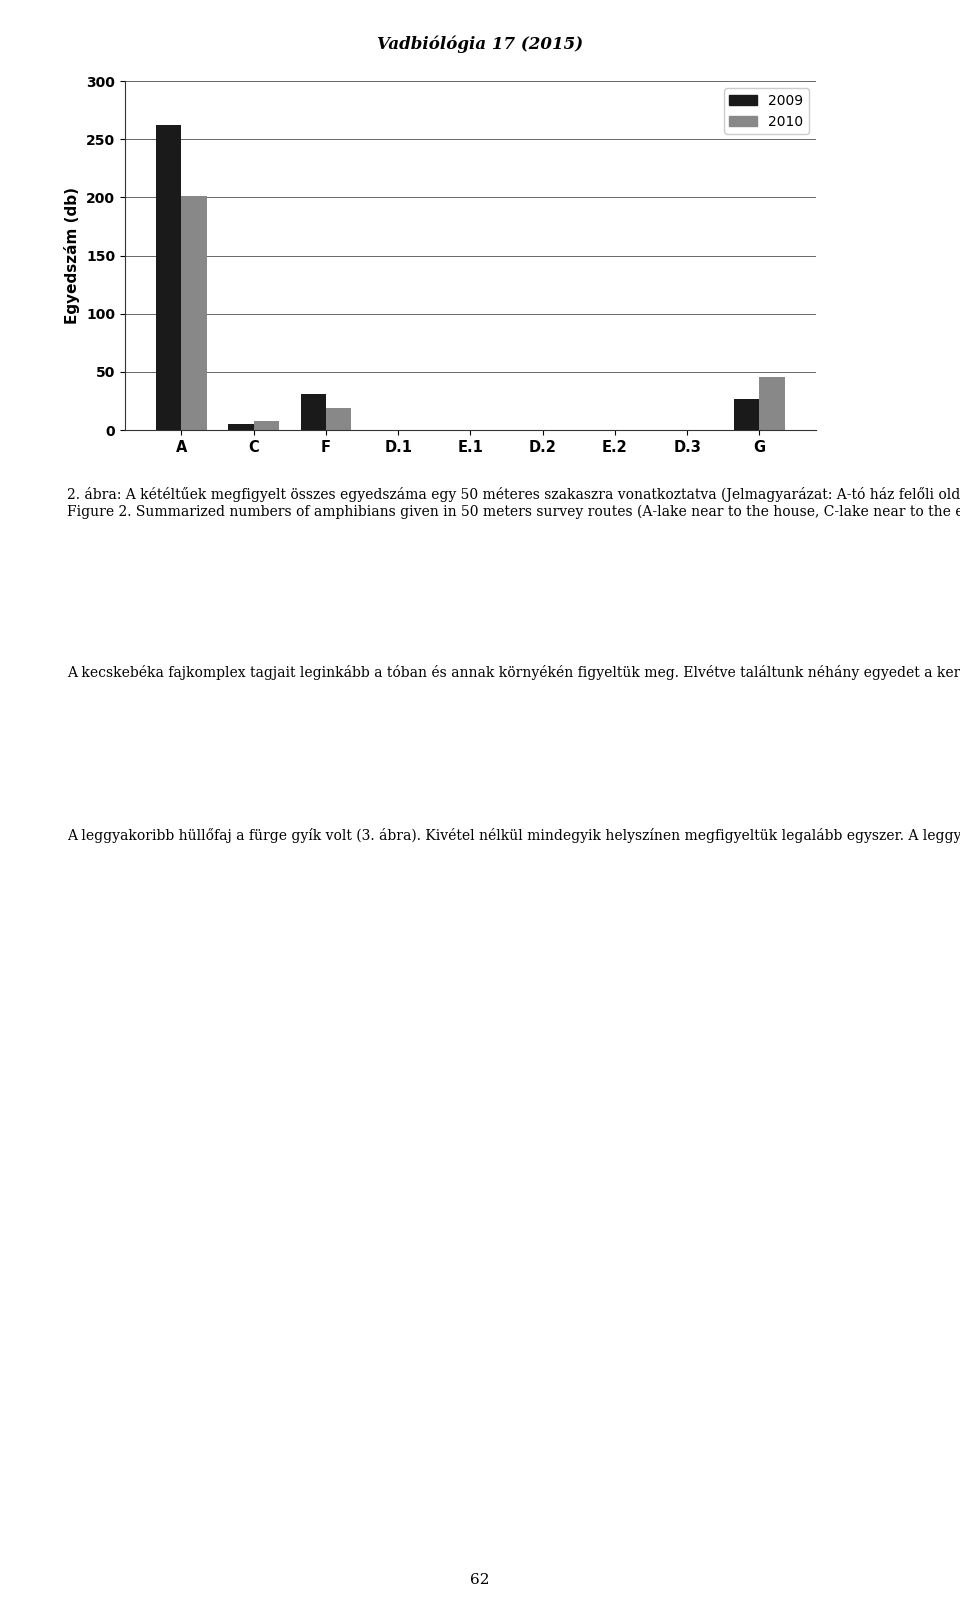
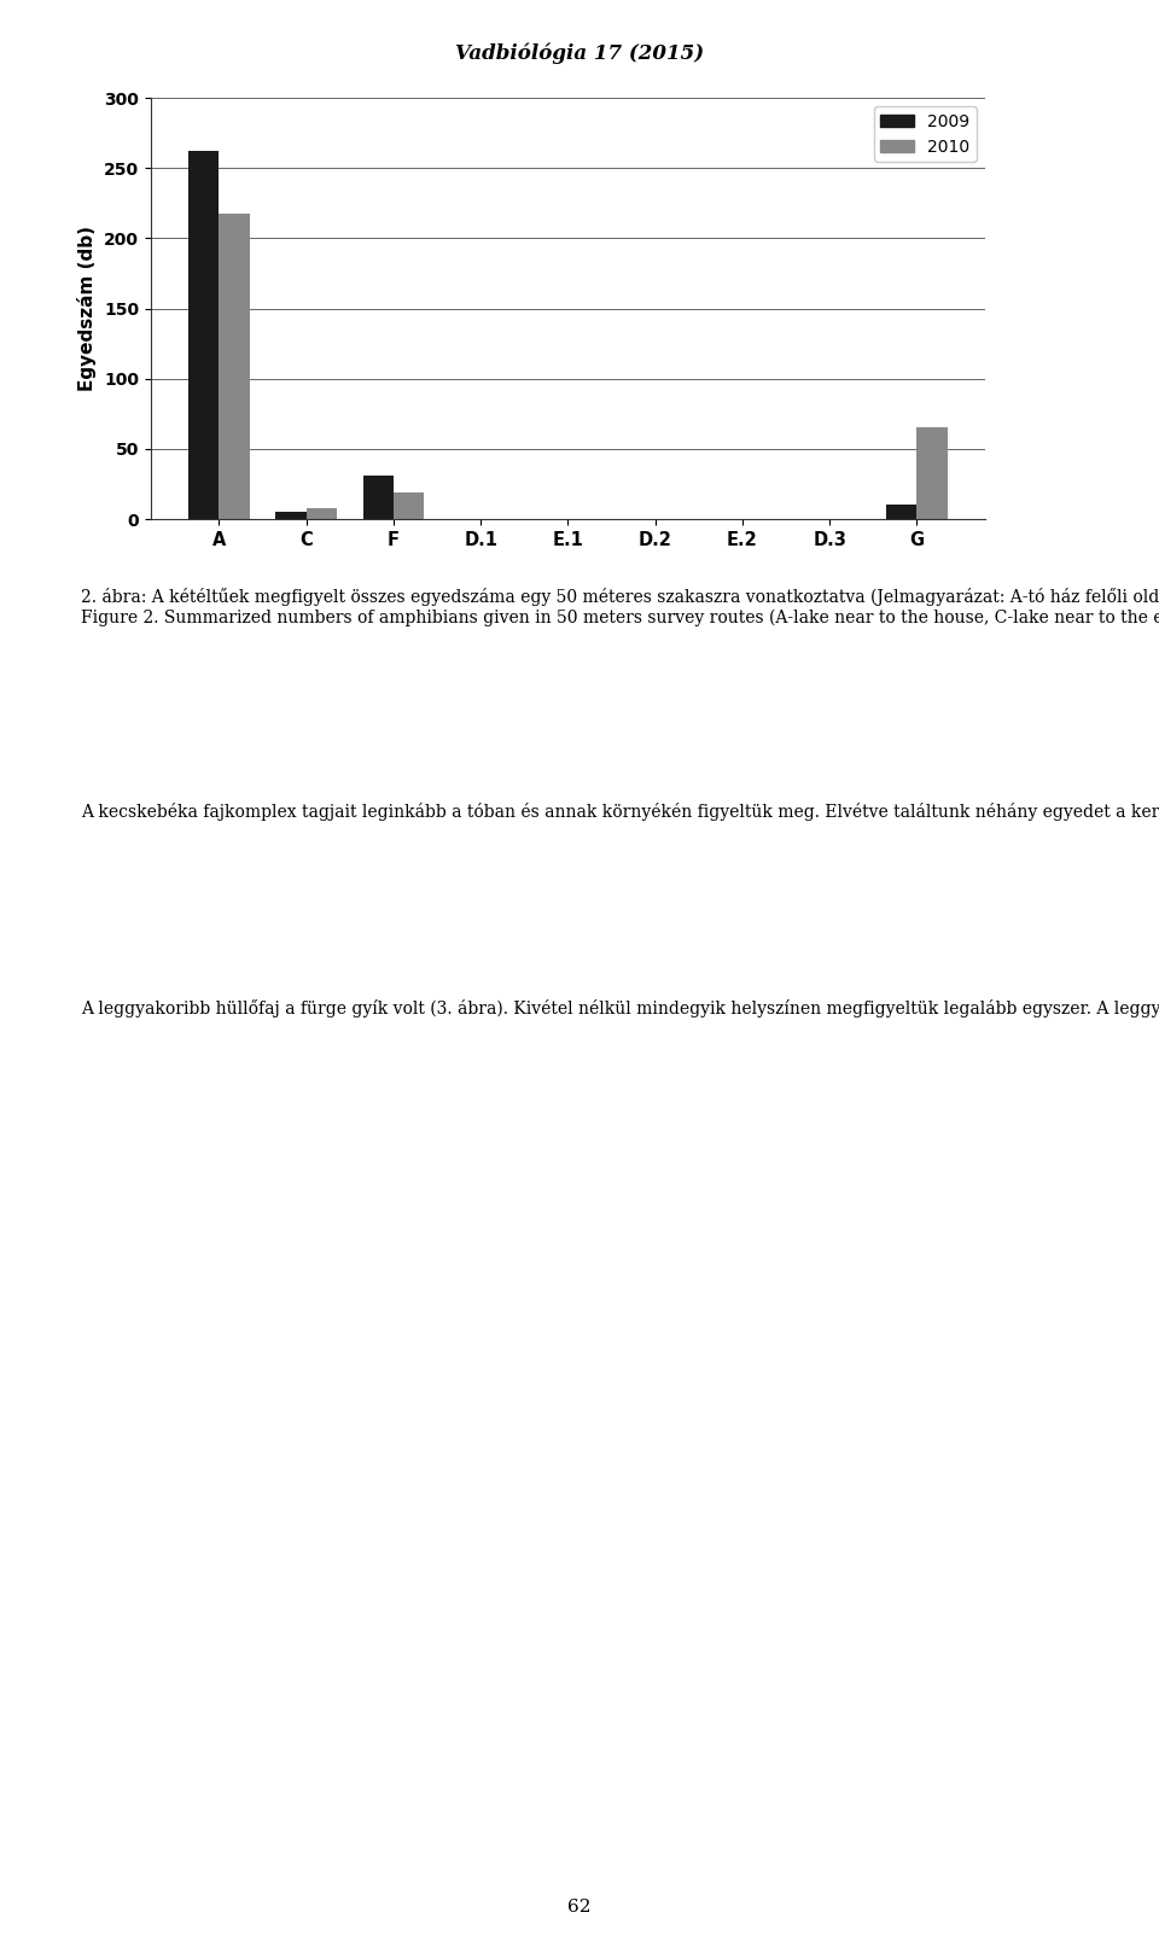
2010/A: 201 -> 218
2009/G: 27 -> 10
2010/G: 46 -> 65
